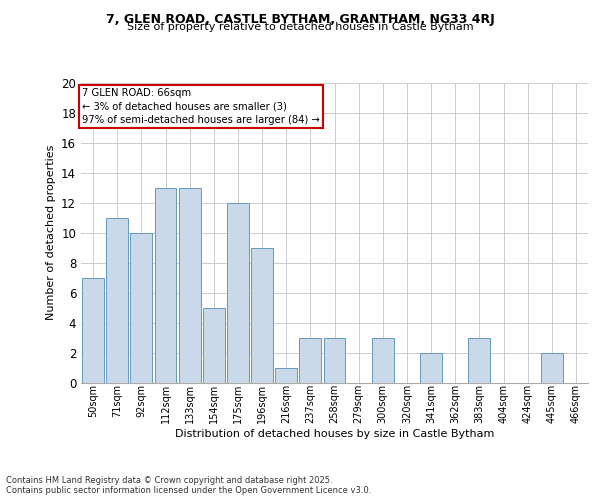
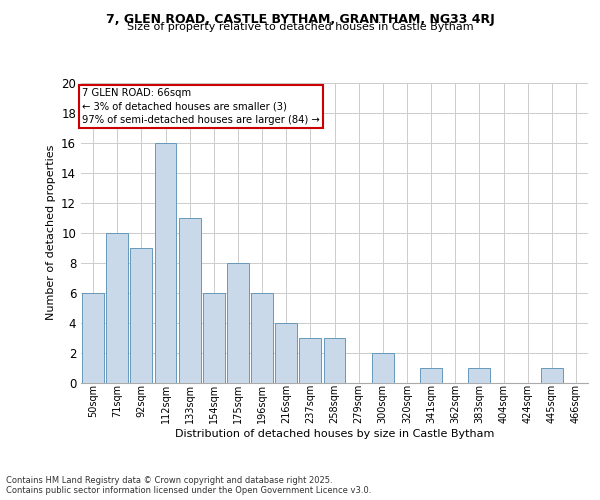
50sqm: 7 -> 6
71sqm: 11 -> 10
92sqm: 10 -> 9
112sqm: 13 -> 16
133sqm: 13 -> 11
154sqm: 5 -> 6
175sqm: 12 -> 8
196sqm: 9 -> 6
216sqm: 1 -> 4
300sqm: 3 -> 2
341sqm: 2 -> 1
383sqm: 3 -> 1
445sqm: 2 -> 1
